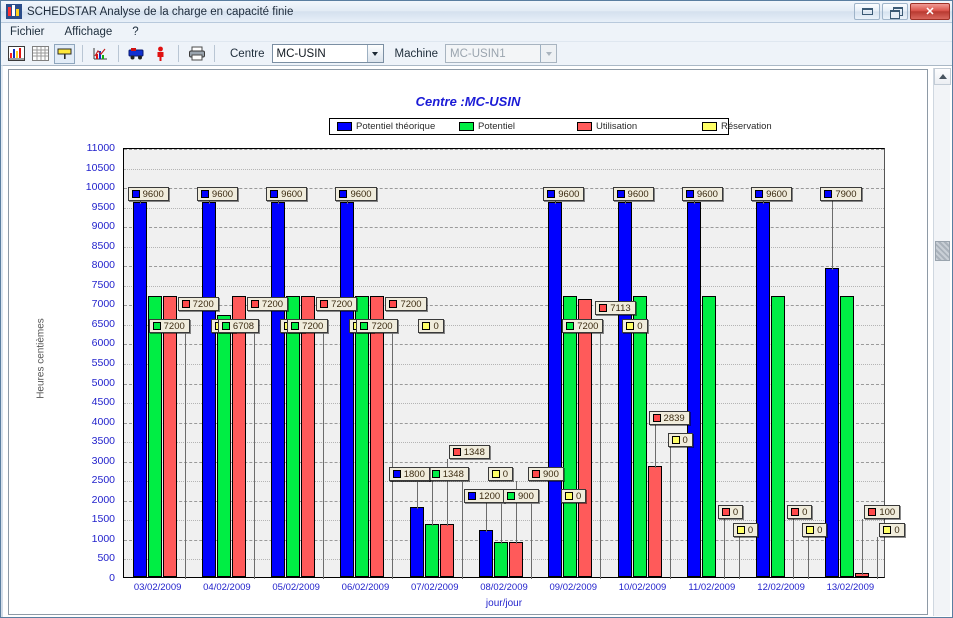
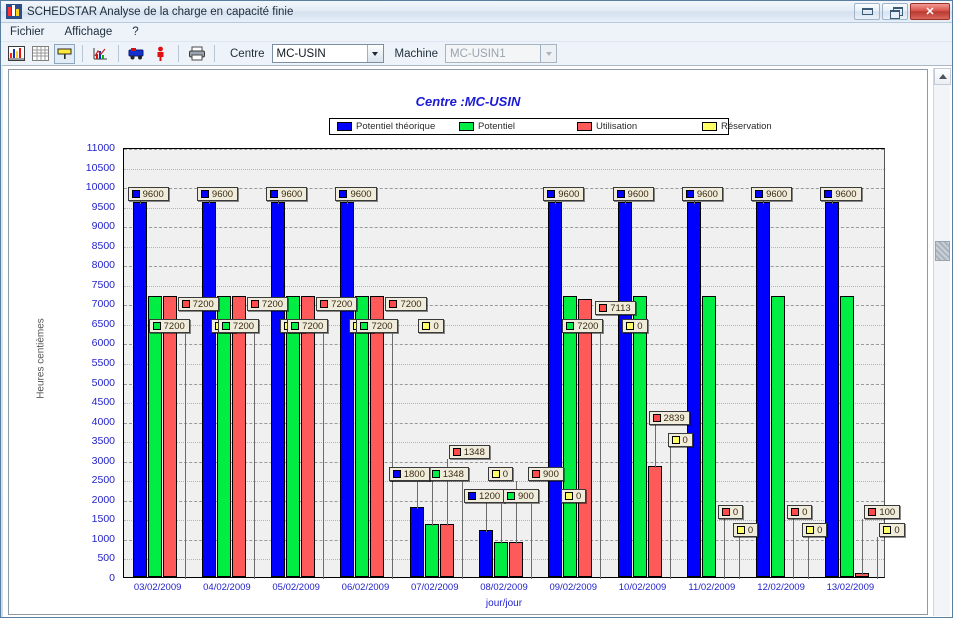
Potentiel/04/02/2009: 6708 -> 7200
Potentiel théorique/13/02/2009: 7900 -> 9600
